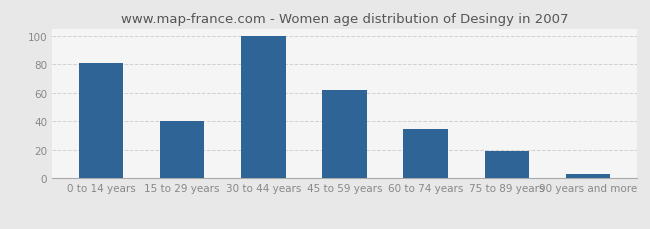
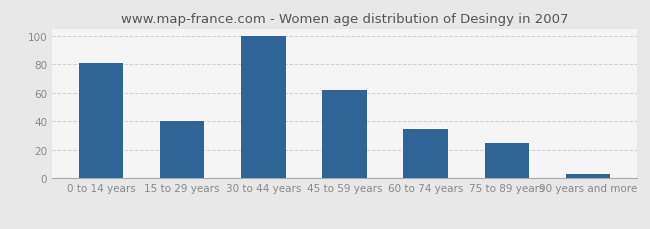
75 to 89 years: 19 -> 25
